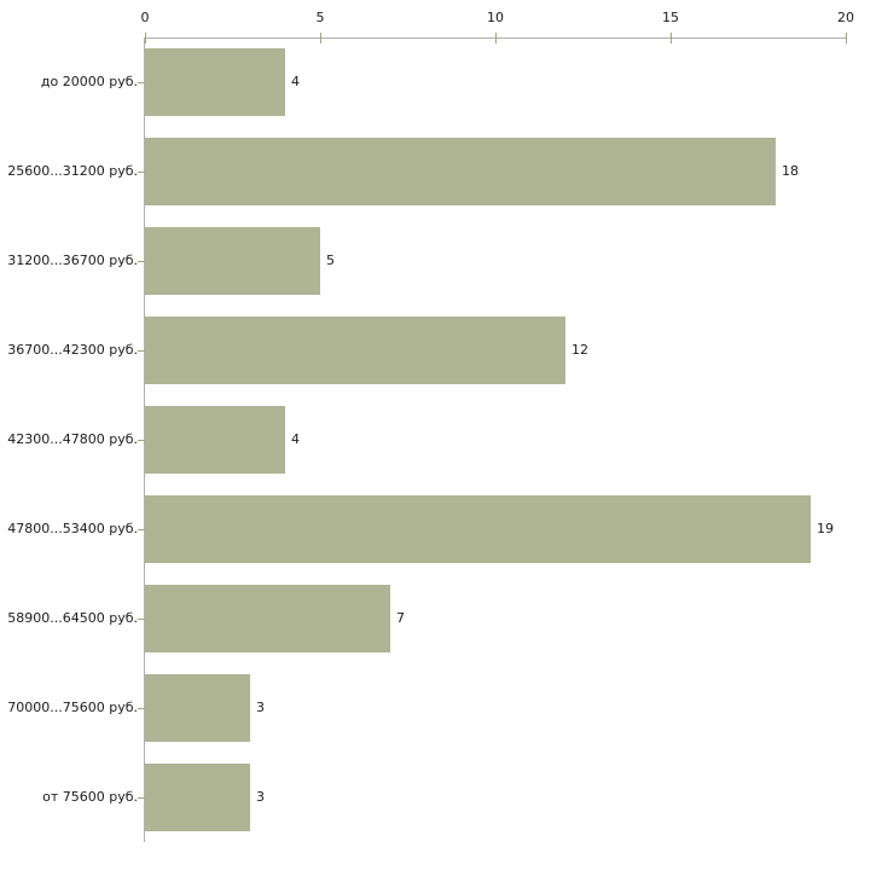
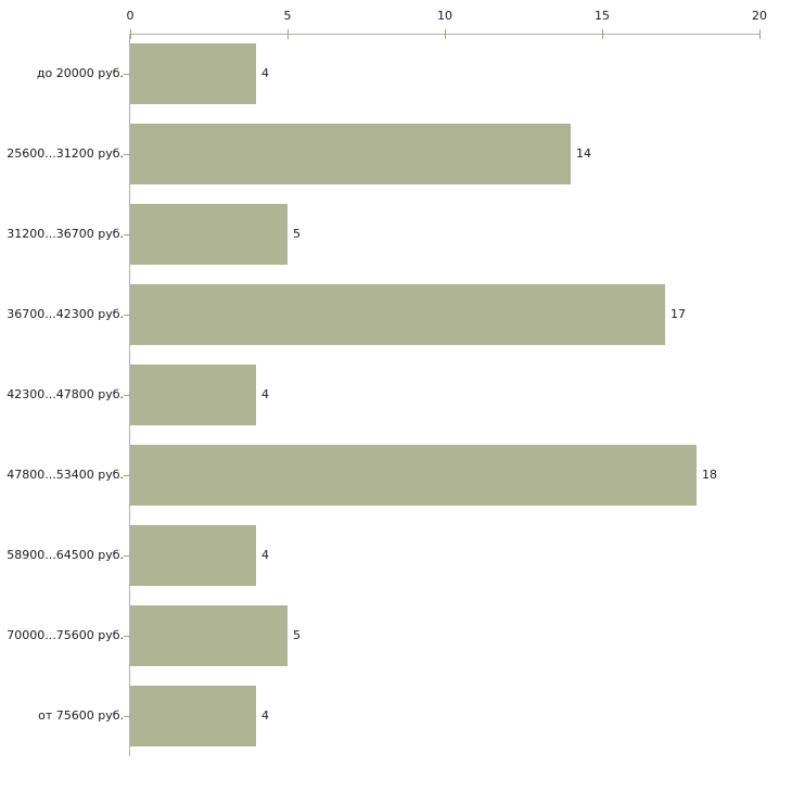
25600...31200 руб.: 18 -> 14
36700...42300 руб.: 12 -> 17
47800...53400 руб.: 19 -> 18
58900...64500 руб.: 7 -> 4
70000...75600 руб.: 3 -> 5
от 75600 руб.: 3 -> 4
